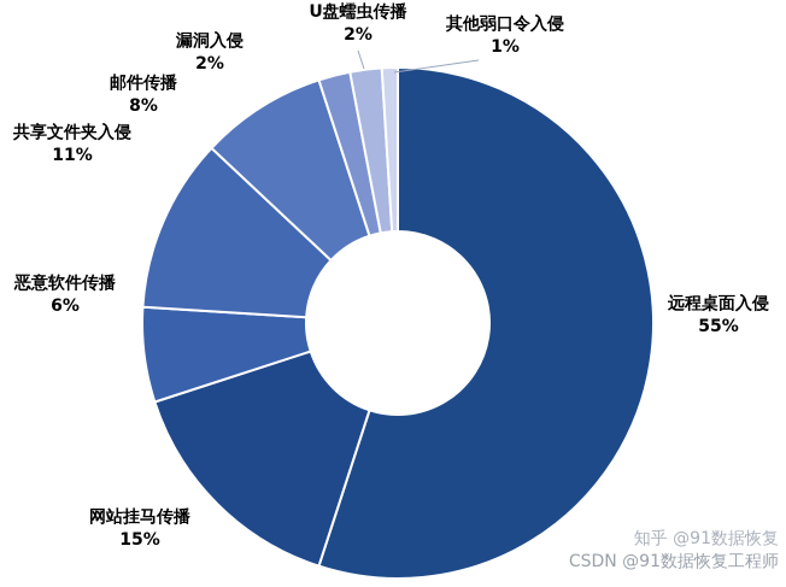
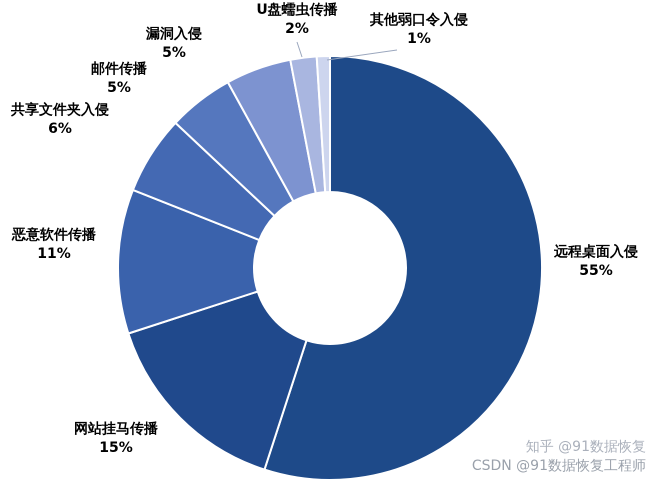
恶意软件传播: 6% -> 11%
共享文件夹入侵: 11% -> 6%
邮件传播: 8% -> 5%
漏洞入侵: 2% -> 5%
